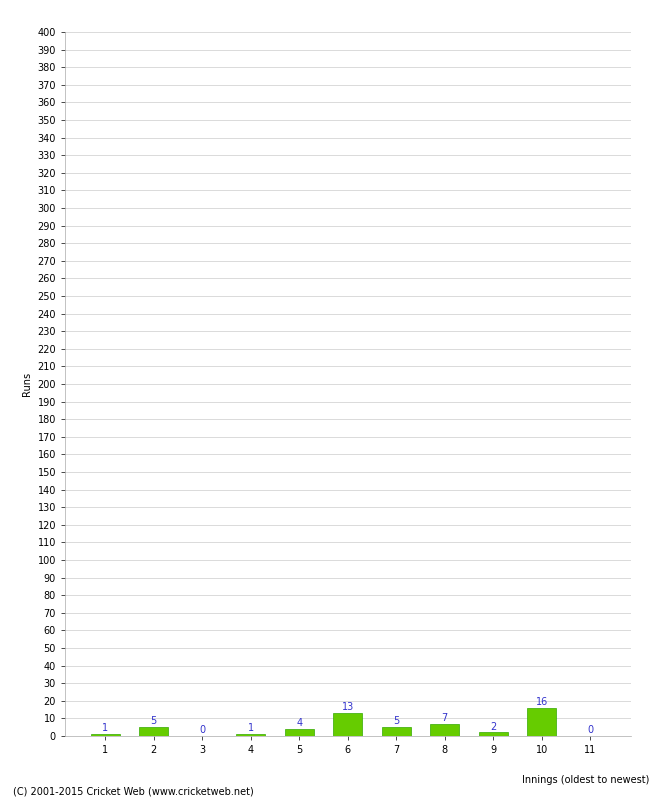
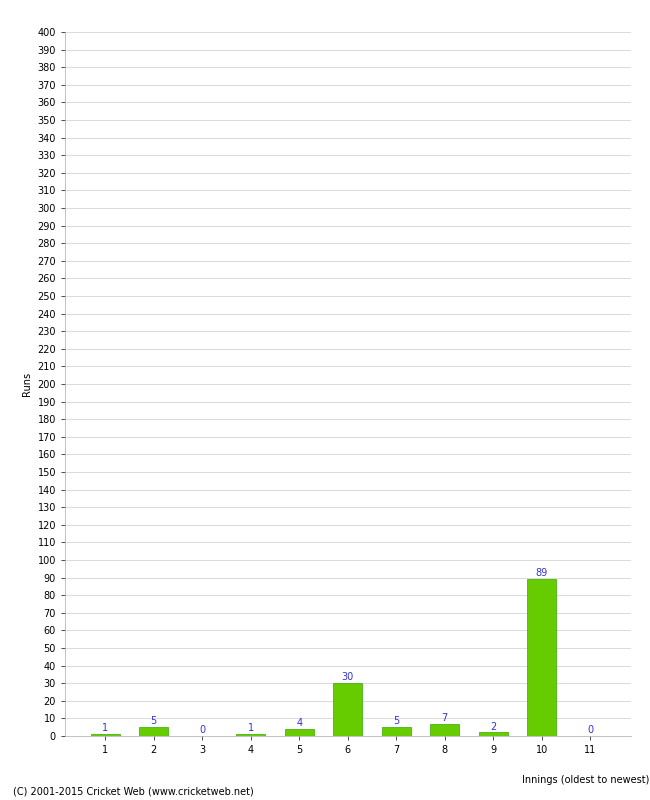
6: 13 -> 30
10: 16 -> 89
